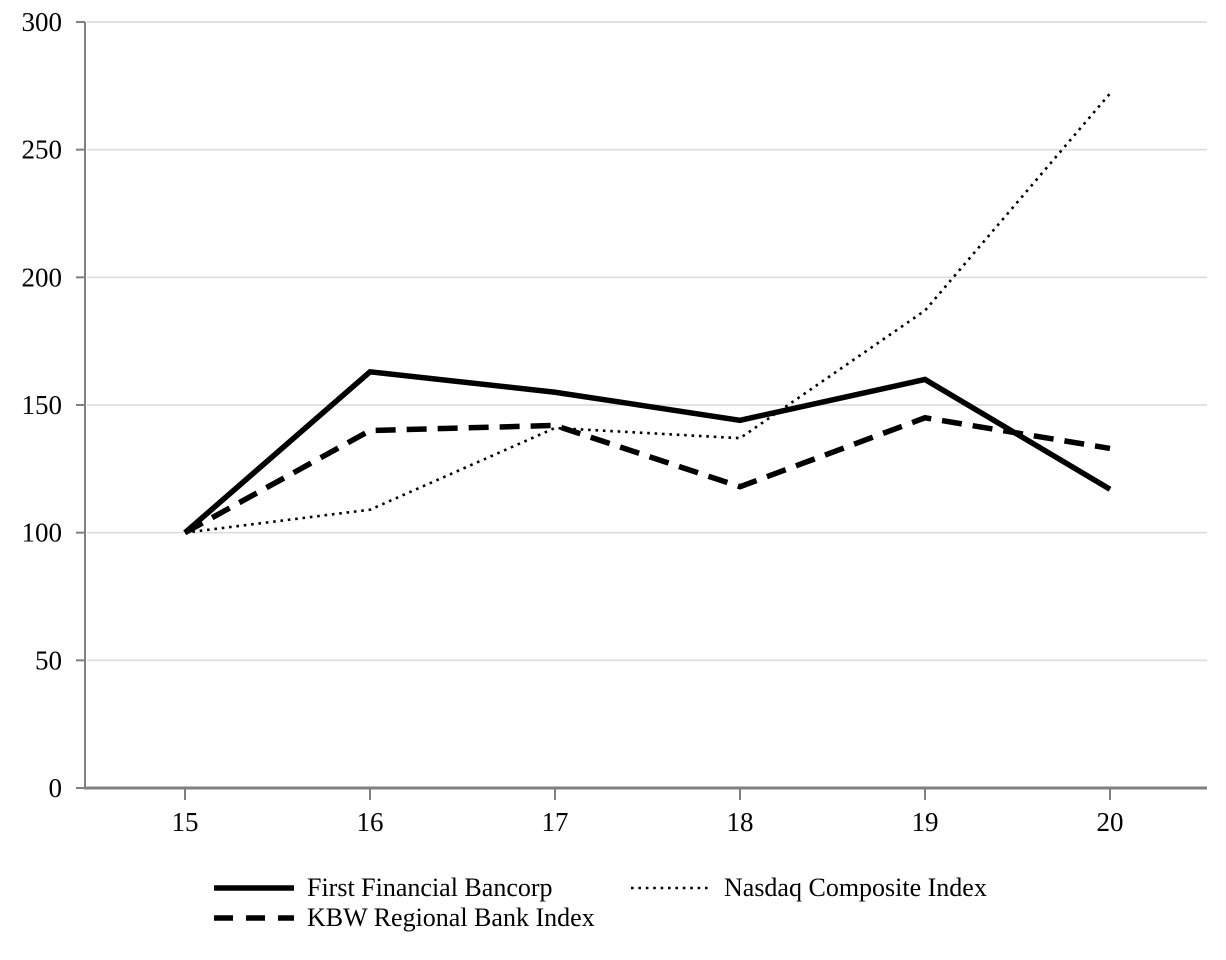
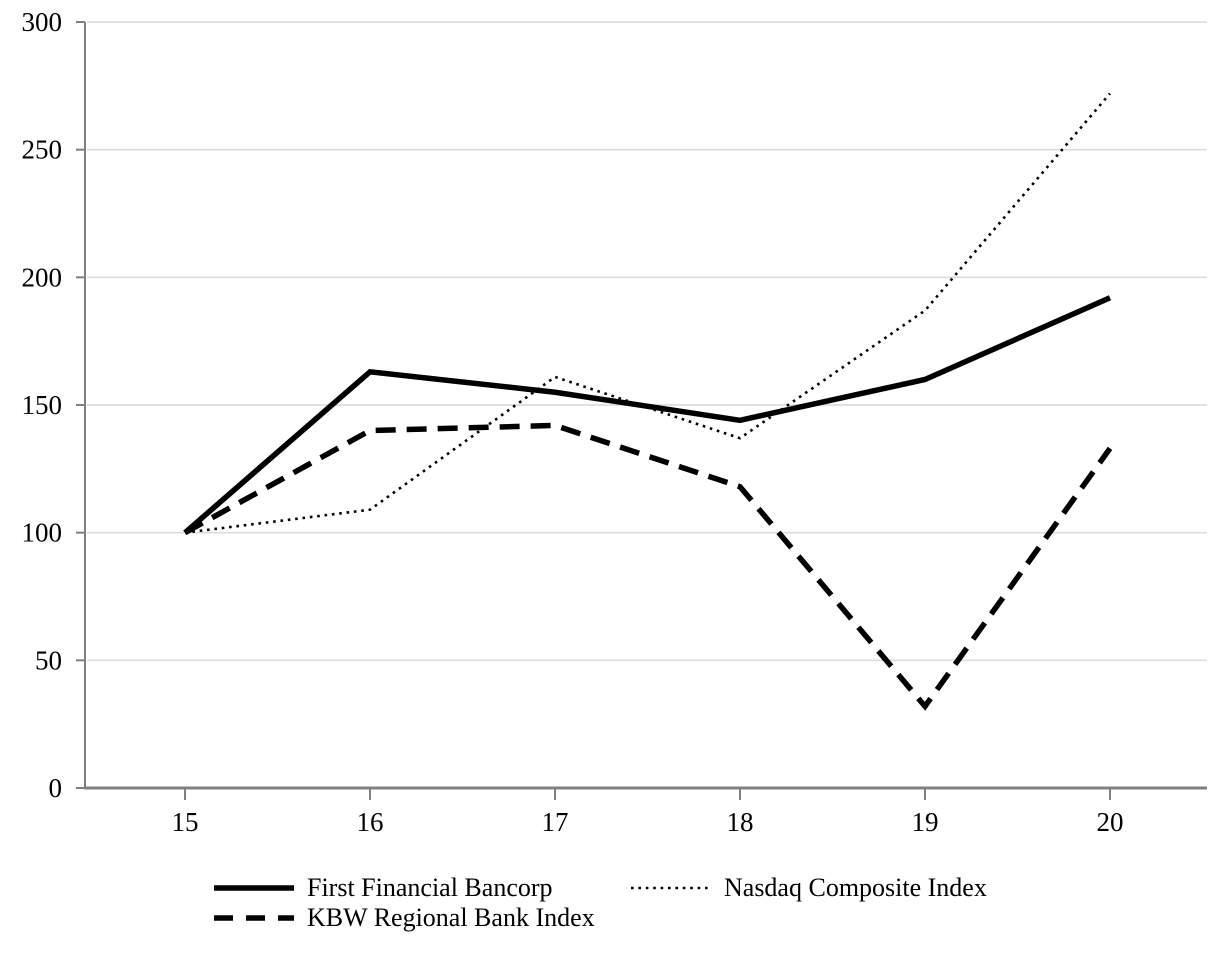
Nasdaq Composite Index/17: 141 -> 161
KBW Regional Bank Index/19: 145 -> 32
First Financial Bancorp/20: 117 -> 192
